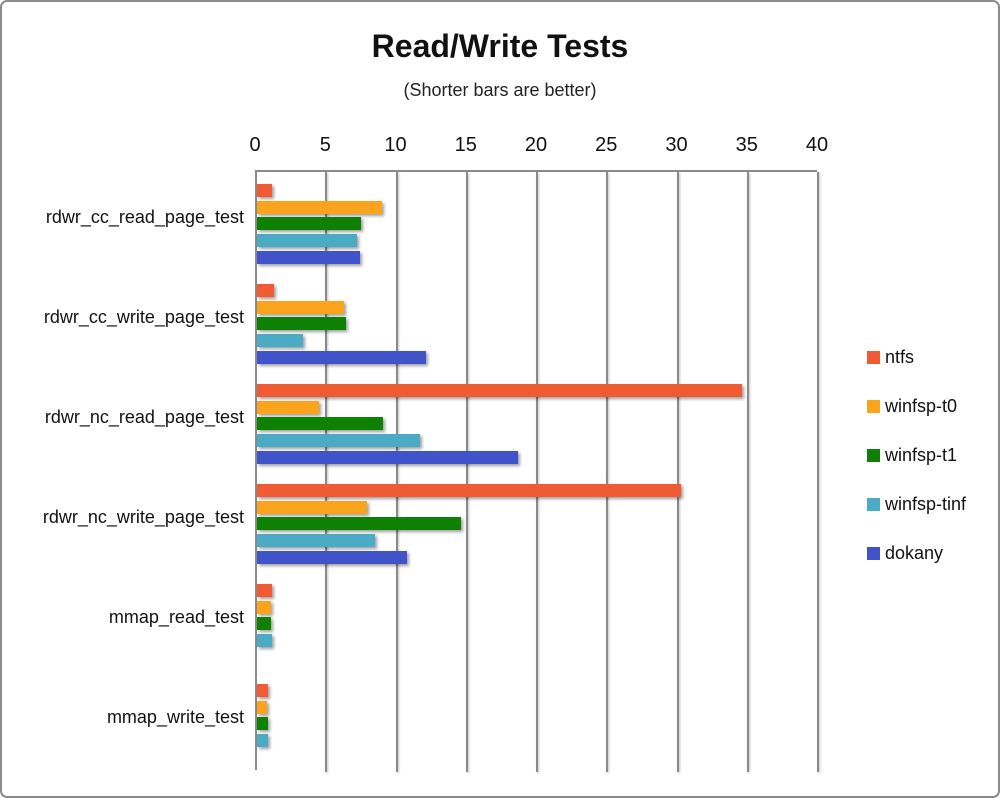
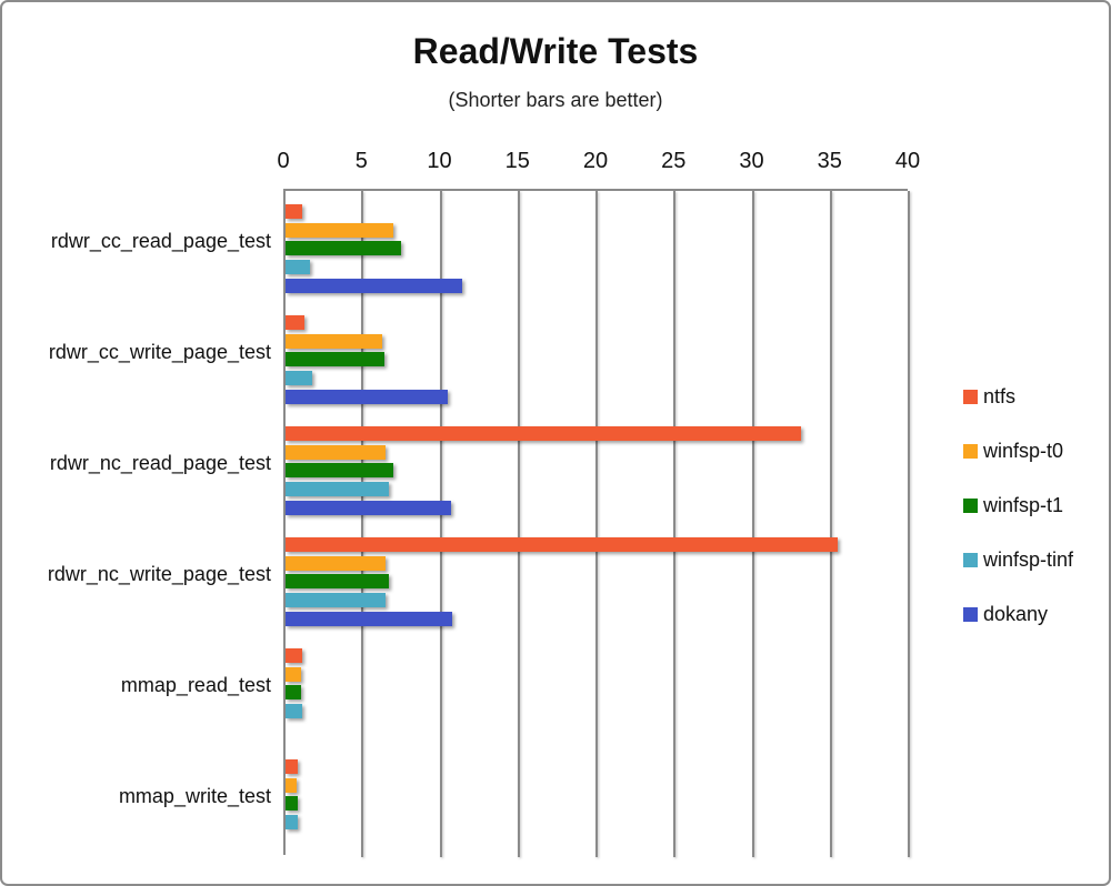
winfsp-t0/rdwr_cc_read_page_test: 8.9 -> 6.9
winfsp-tinf/rdwr_cc_read_page_test: 7.1 -> 1.6
dokany/rdwr_cc_read_page_test: 7.3 -> 11.3
winfsp-tinf/rdwr_cc_write_page_test: 3.3 -> 1.7
dokany/rdwr_cc_write_page_test: 12.0 -> 10.4
ntfs/rdwr_nc_read_page_test: 34.5 -> 33.0
winfsp-t0/rdwr_nc_read_page_test: 4.4 -> 6.4
winfsp-t1/rdwr_nc_read_page_test: 9.0 -> 6.9
winfsp-tinf/rdwr_nc_read_page_test: 11.6 -> 6.6
dokany/rdwr_nc_read_page_test: 18.6 -> 10.6
ntfs/rdwr_nc_write_page_test: 30.2 -> 35.4
winfsp-t0/rdwr_nc_write_page_test: 7.8 -> 6.4
winfsp-t1/rdwr_nc_write_page_test: 14.5 -> 6.6
winfsp-tinf/rdwr_nc_write_page_test: 8.4 -> 6.4
